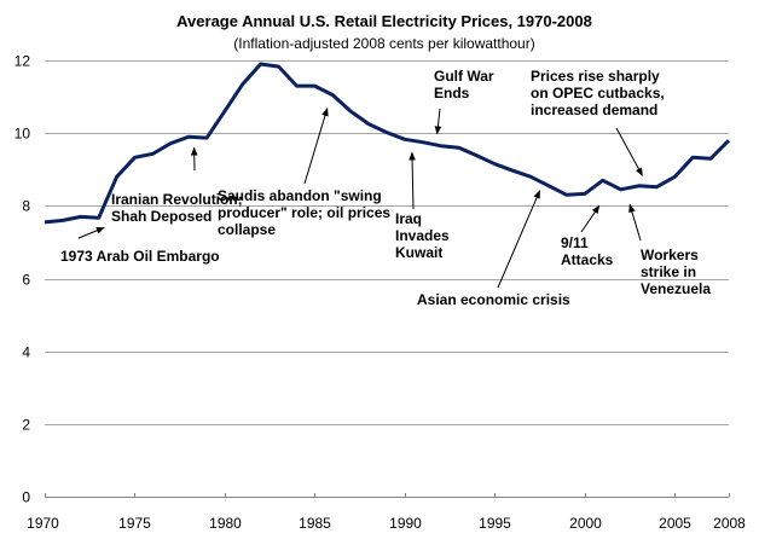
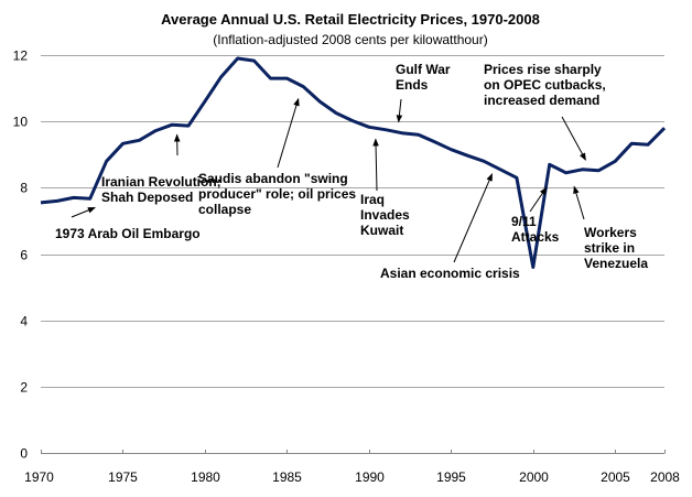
2000: 8.3 -> 5.6
